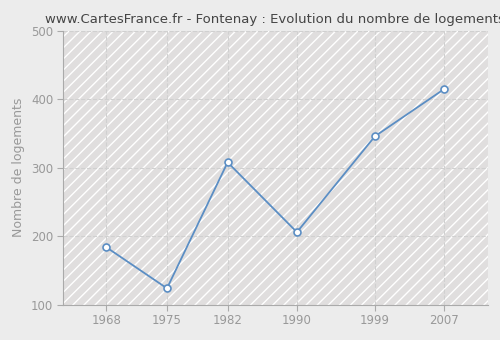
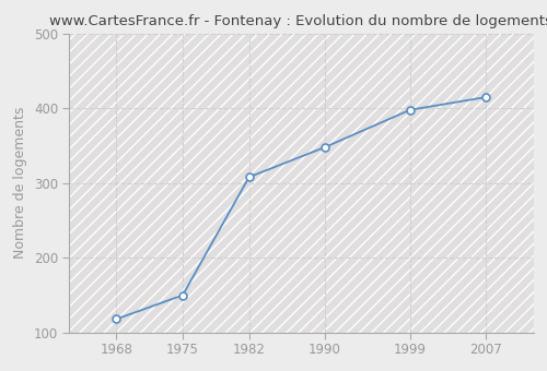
1968: 184 -> 118
1975: 124 -> 150
1990: 206 -> 348
1999: 346 -> 398
